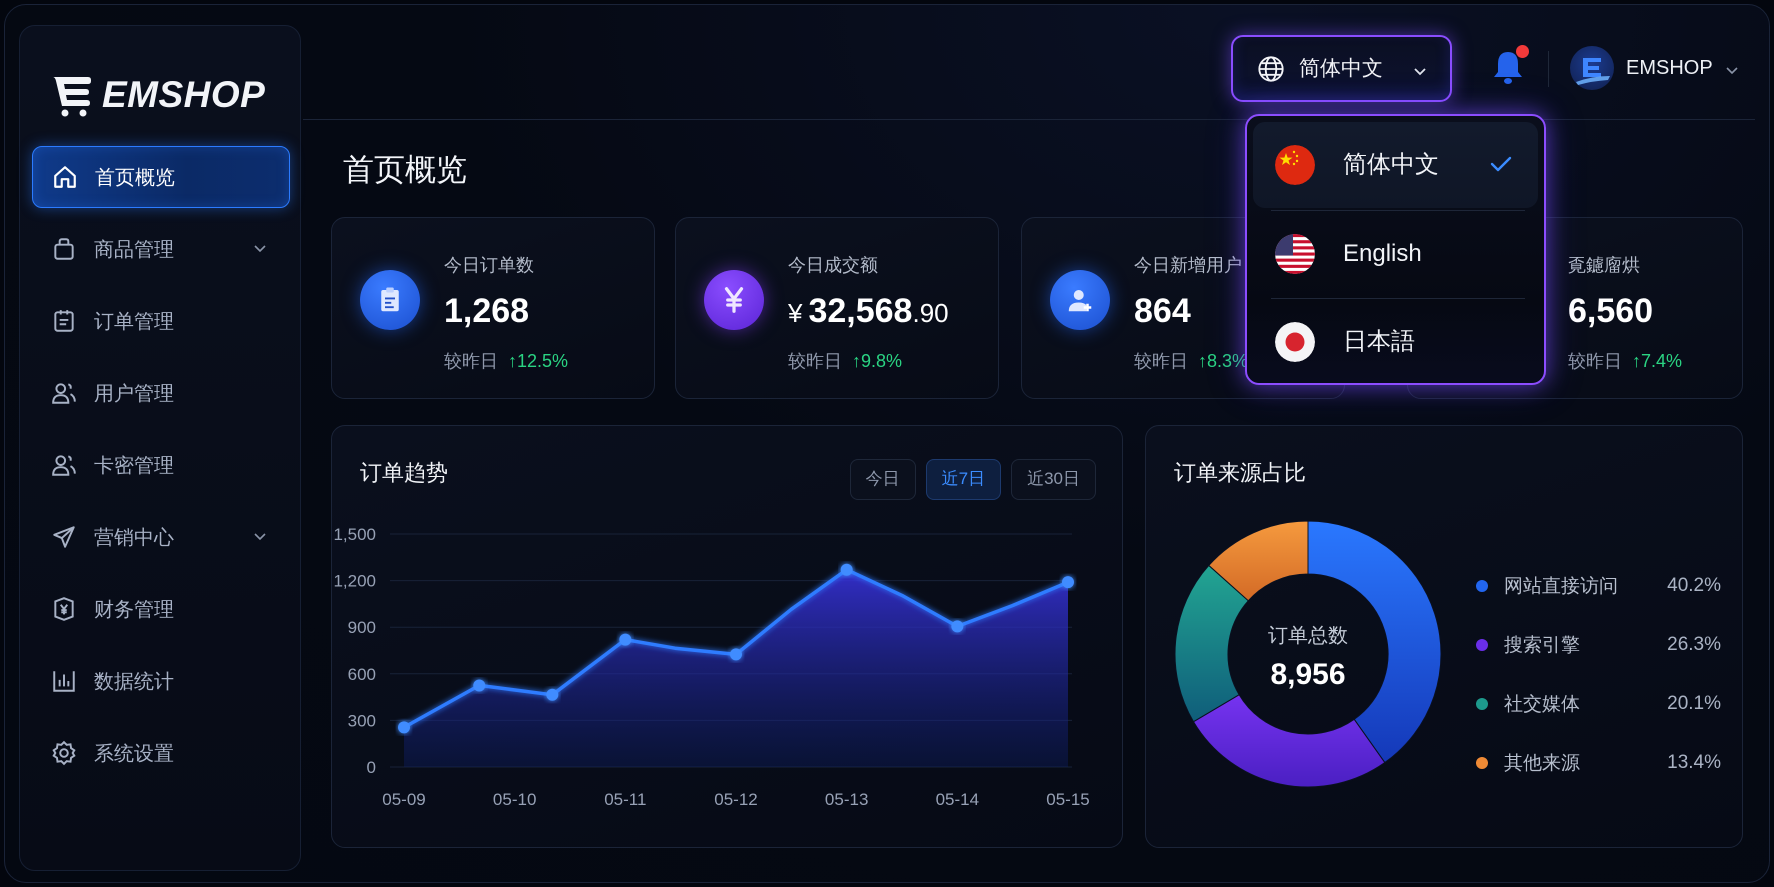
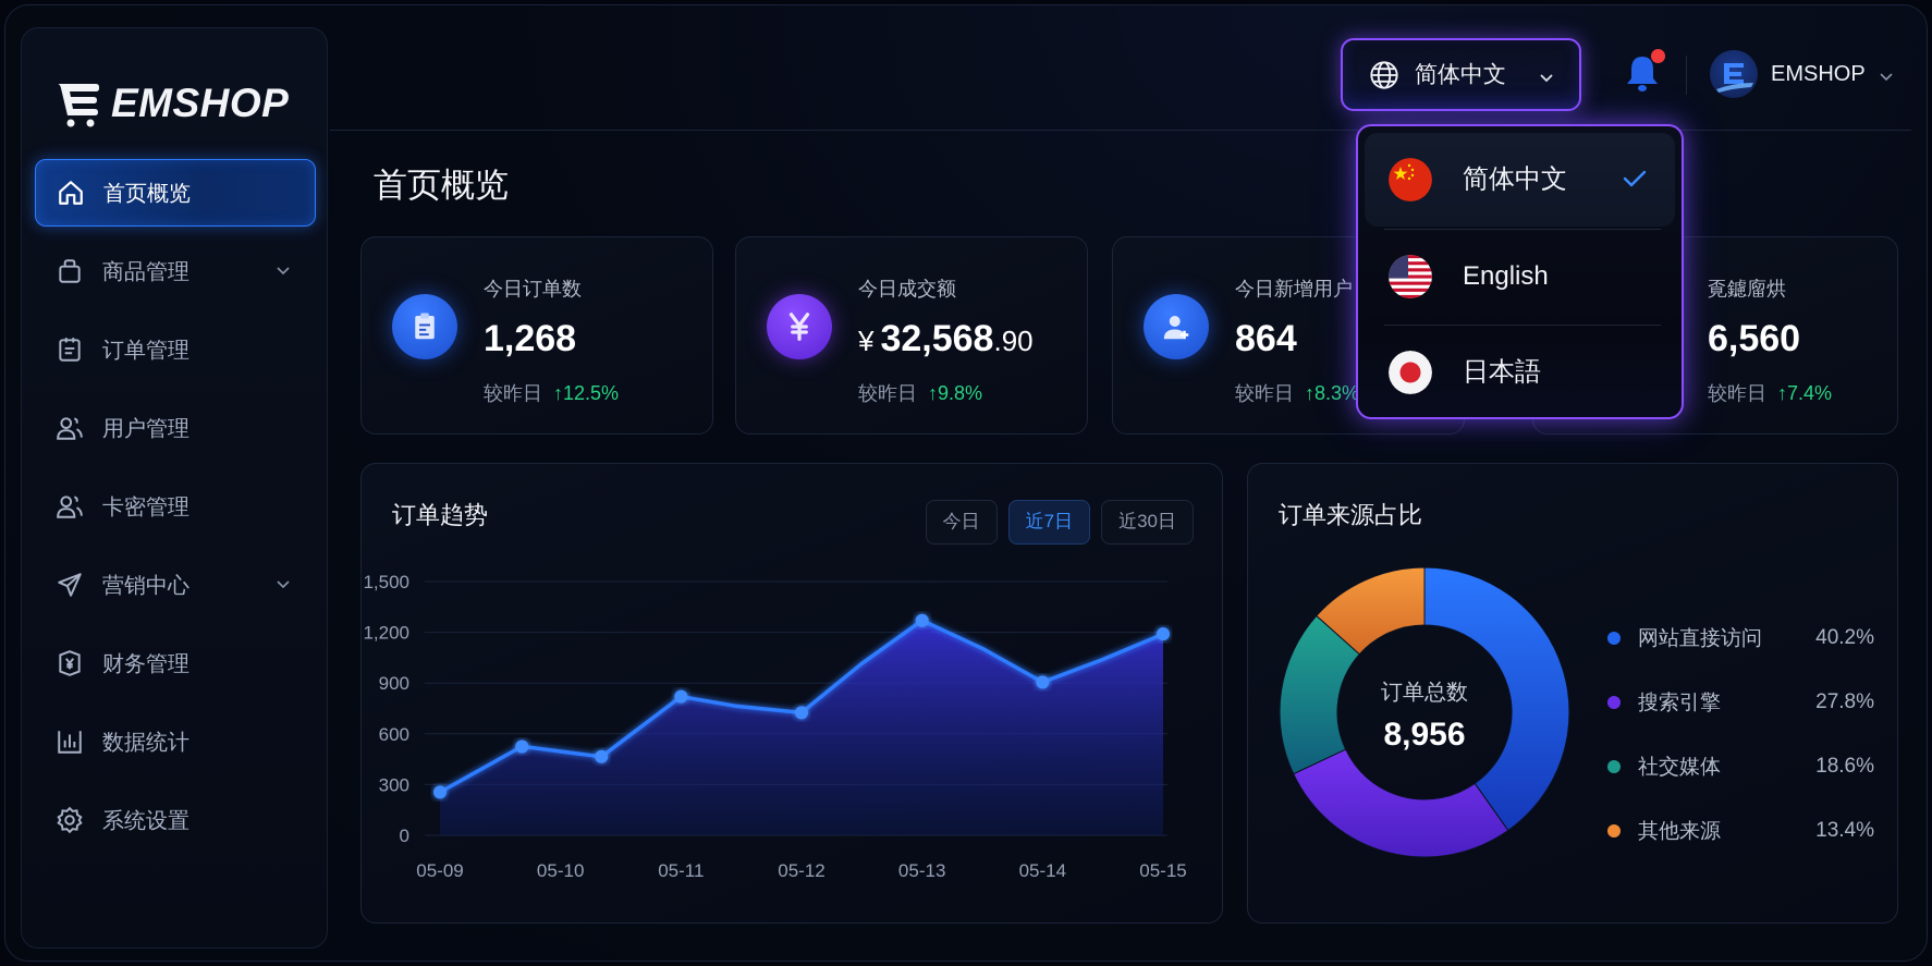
订单来源占比/搜索引擎: 26.3% -> 27.8%
订单来源占比/社交媒体: 20.1% -> 18.6%
